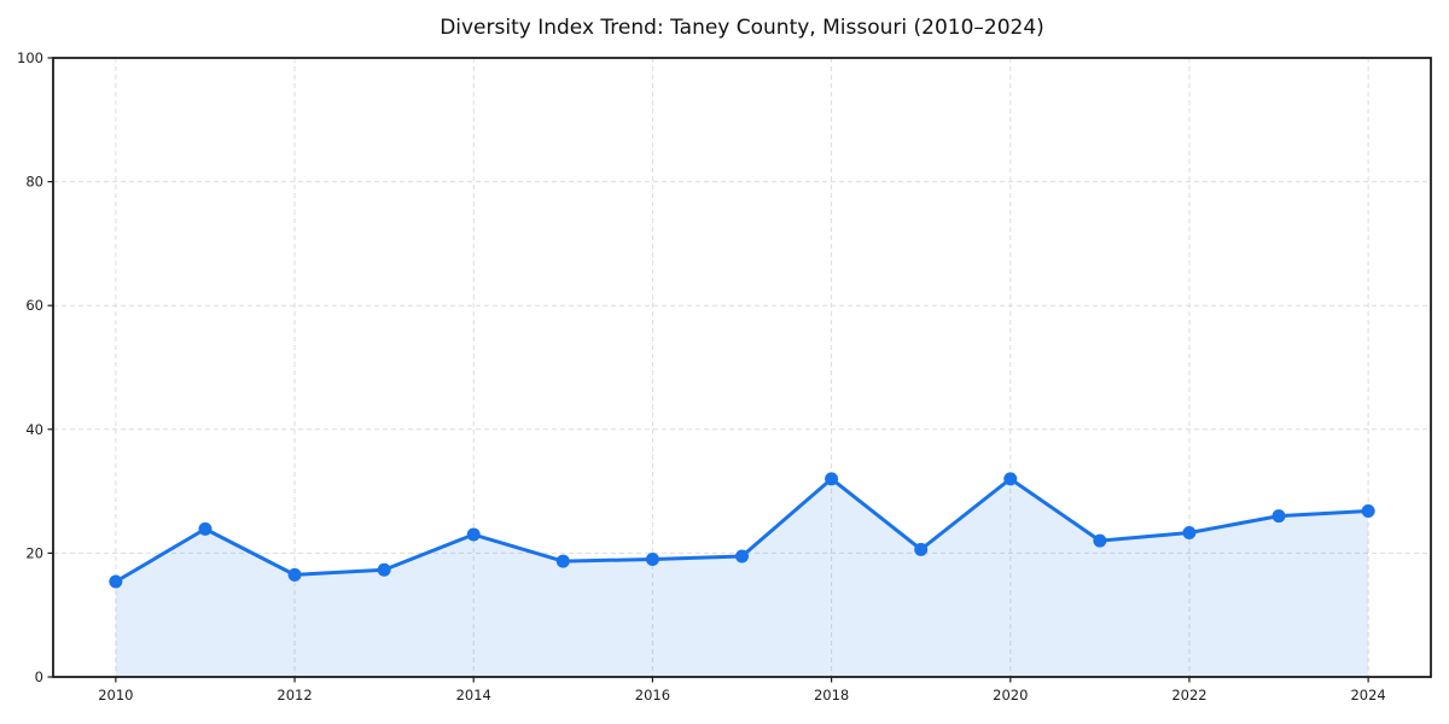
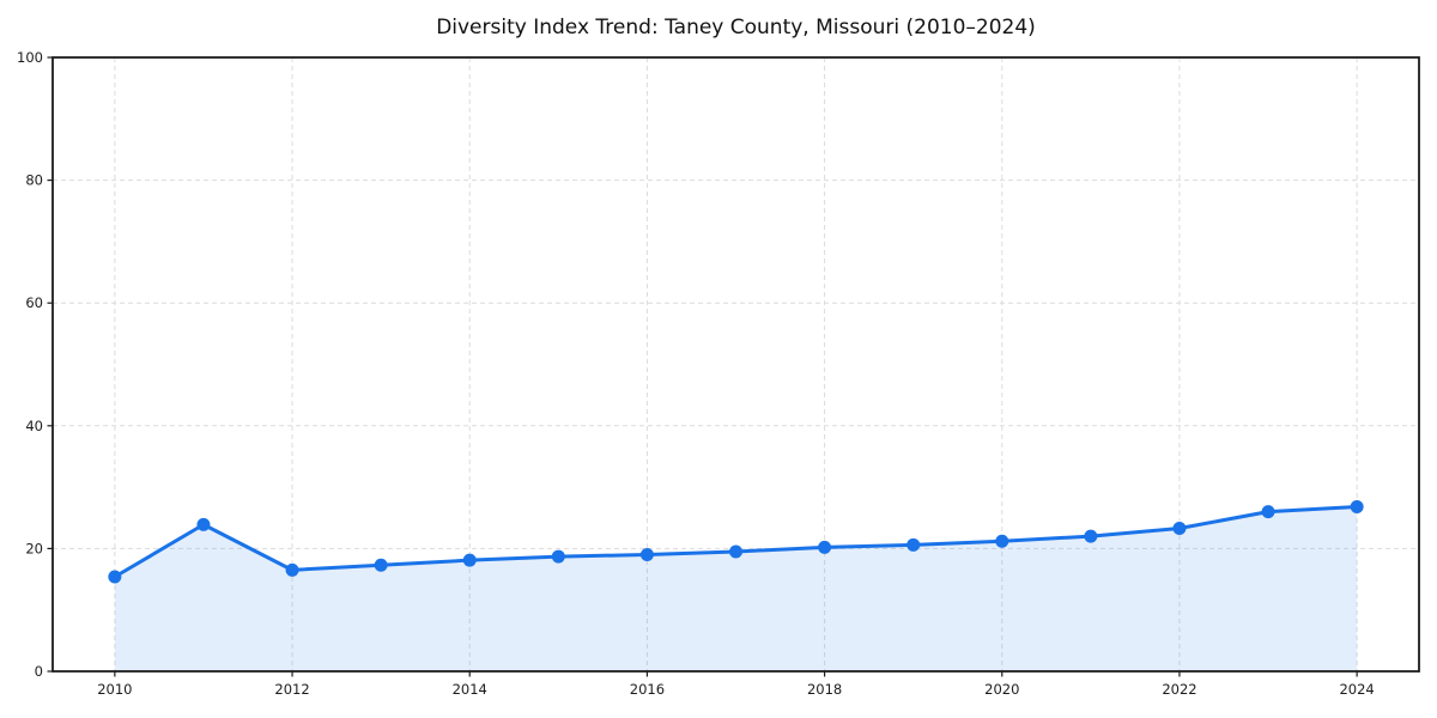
2014: 23 -> 18
2018: 32 -> 20
2020: 32 -> 21
